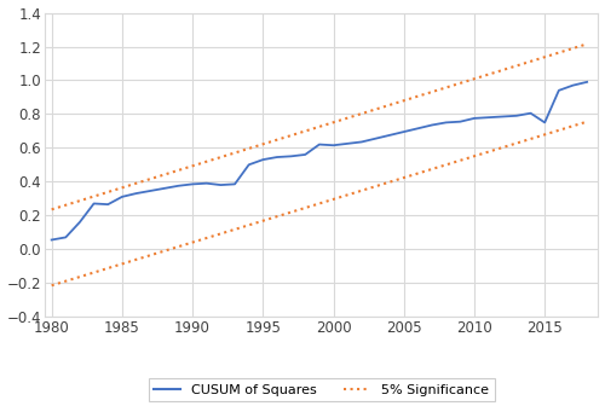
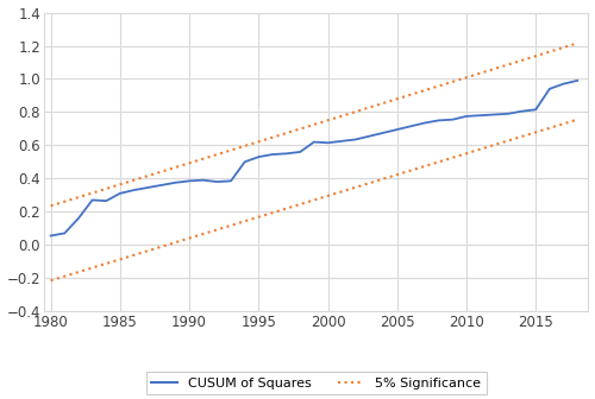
CUSUM of Squares/2015: 0.75 -> 0.81
